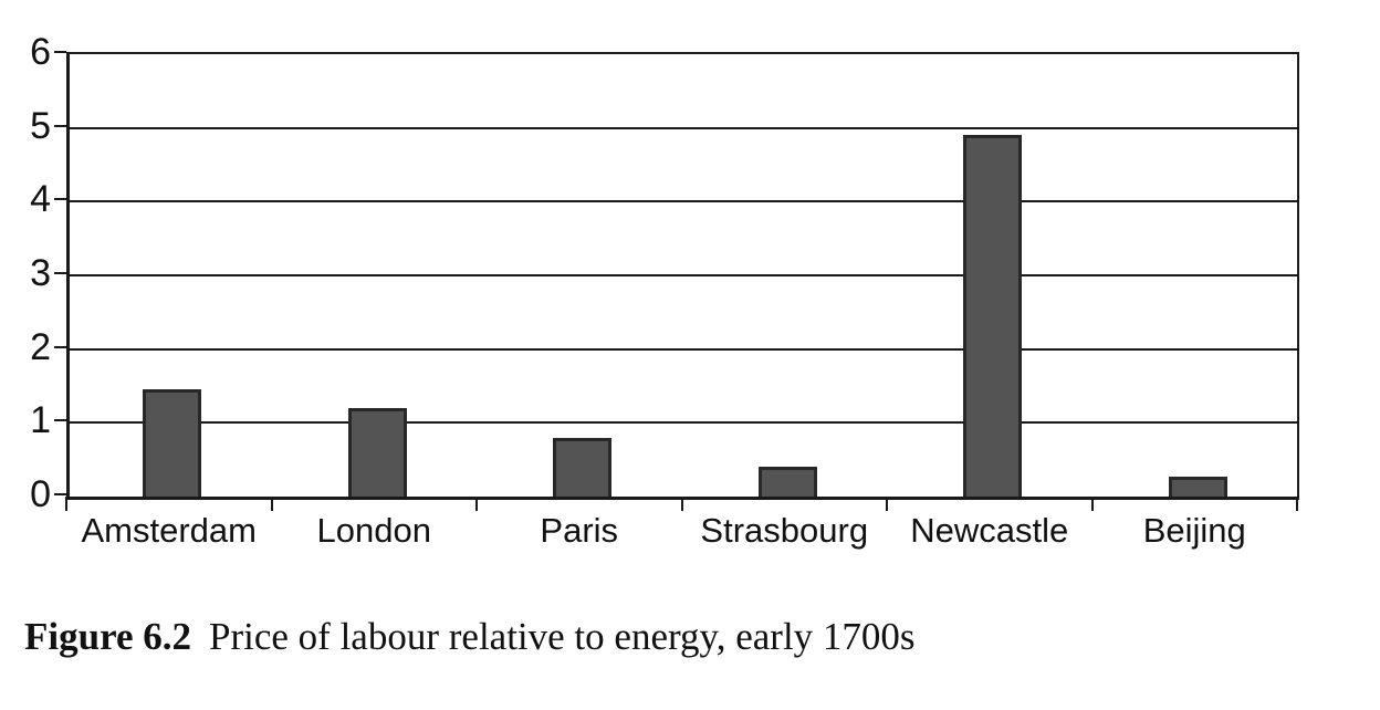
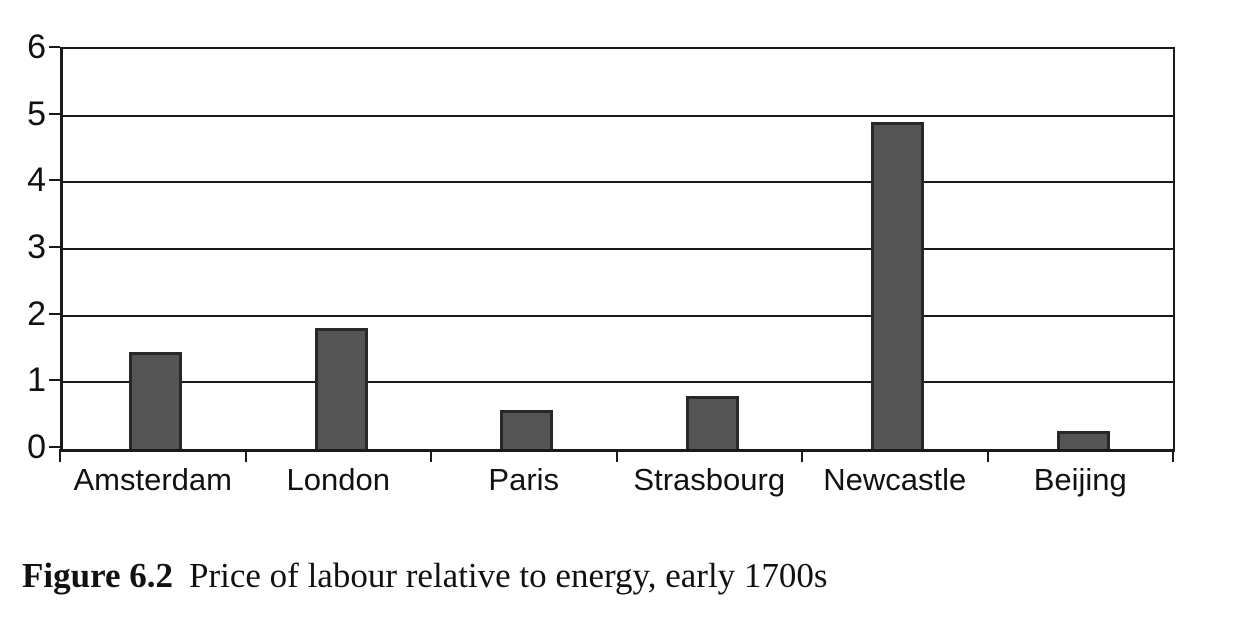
London: 1.2 -> 1.8
Paris: 0.8 -> 0.6
Strasbourg: 0.4 -> 0.8
